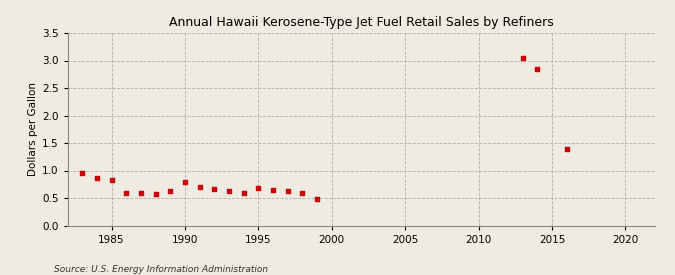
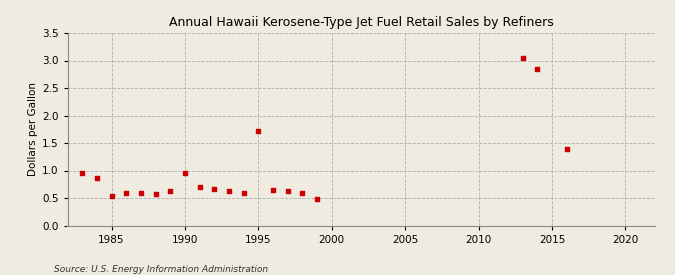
1985: 0.83 -> 0.54
1990: 0.80 -> 0.96
1995: 0.68 -> 1.72
